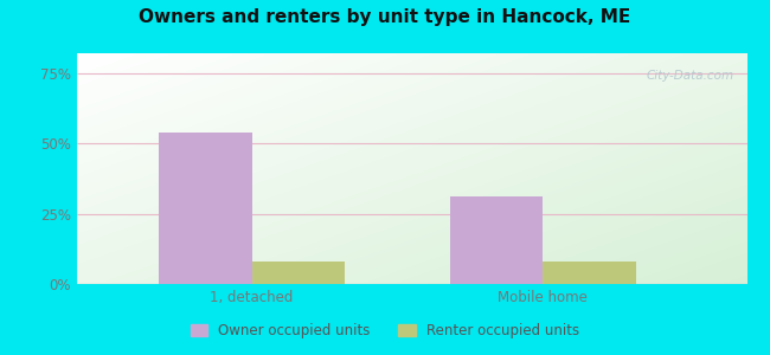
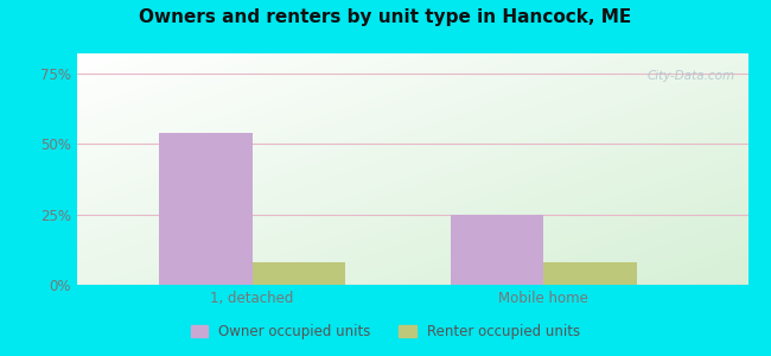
Owner occupied units/Mobile home: 31% -> 25%
